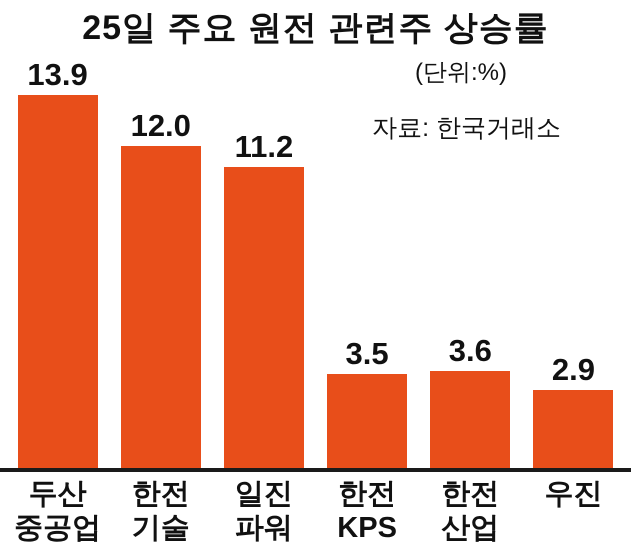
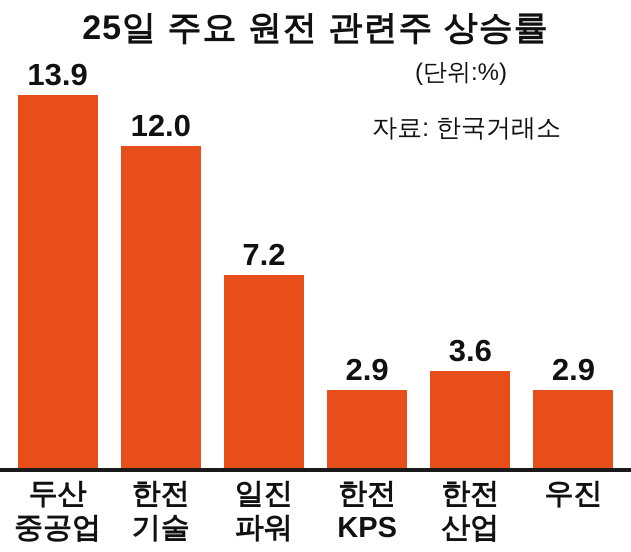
일진 파워: 11.2 -> 7.2
한전 KPS: 3.5 -> 2.9
